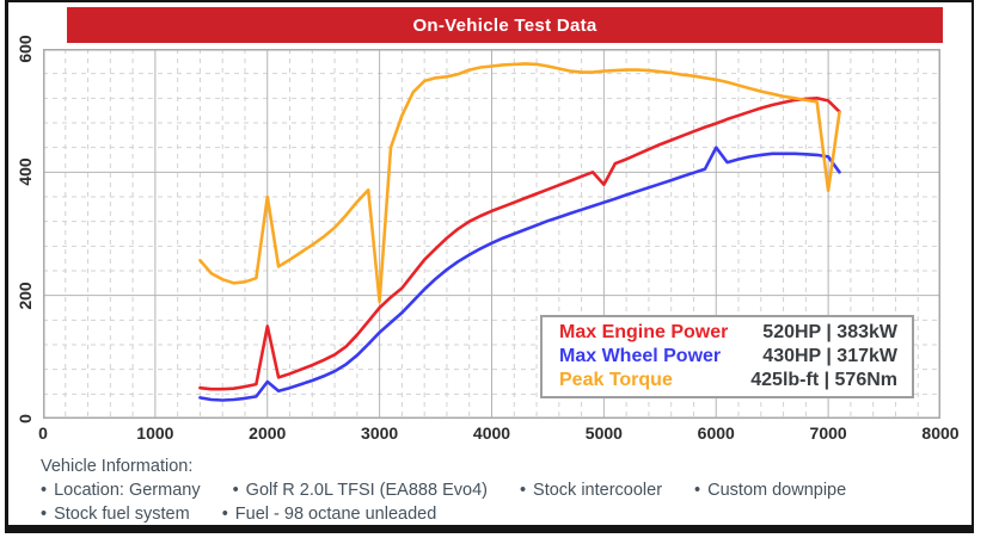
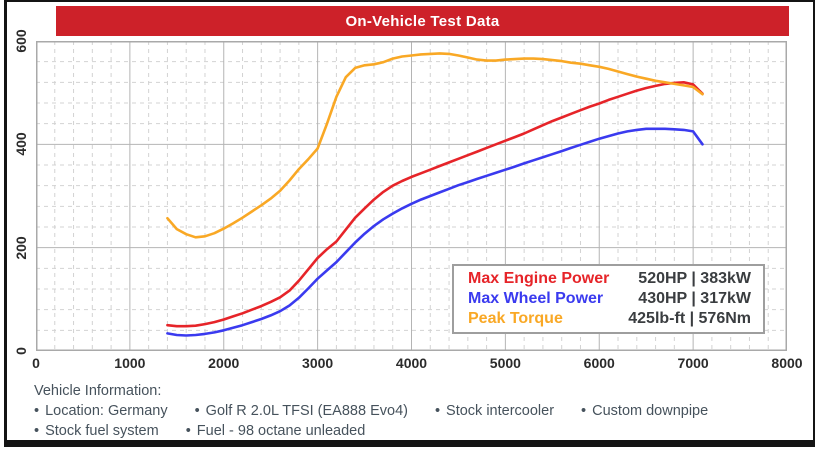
Max Engine Power/2000: 150 -> 60
Max Wheel Power/2000: 60 -> 40
Peak Torque/2000: 360 -> 240
Peak Torque/3000: 190 -> 390
Max Engine Power/5000: 380 -> 410
Max Wheel Power/6000: 440 -> 410
Peak Torque/7000: 370 -> 510
